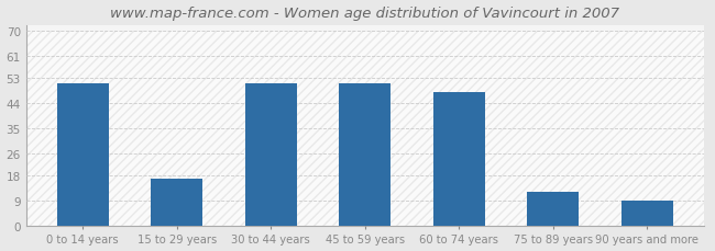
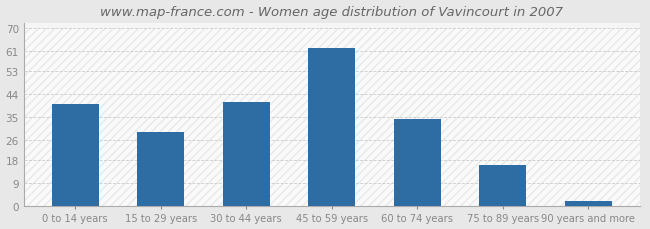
0 to 14 years: 51 -> 40
15 to 29 years: 17 -> 29
30 to 44 years: 51 -> 41
45 to 59 years: 51 -> 62
60 to 74 years: 48 -> 34
75 to 89 years: 12 -> 16
90 years and more: 9 -> 2
